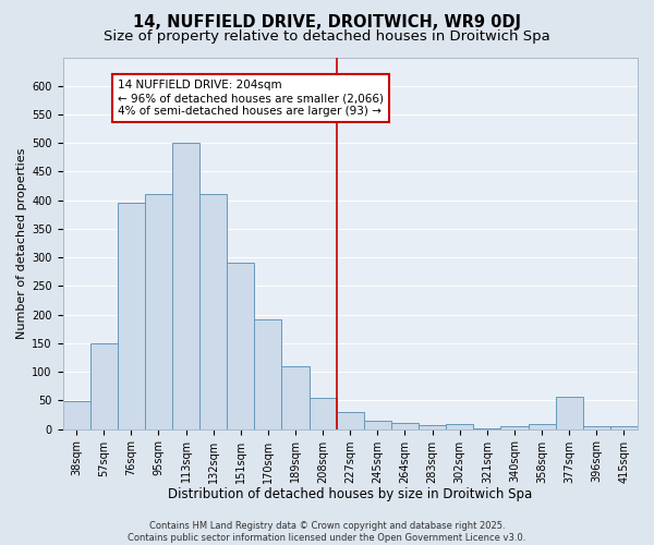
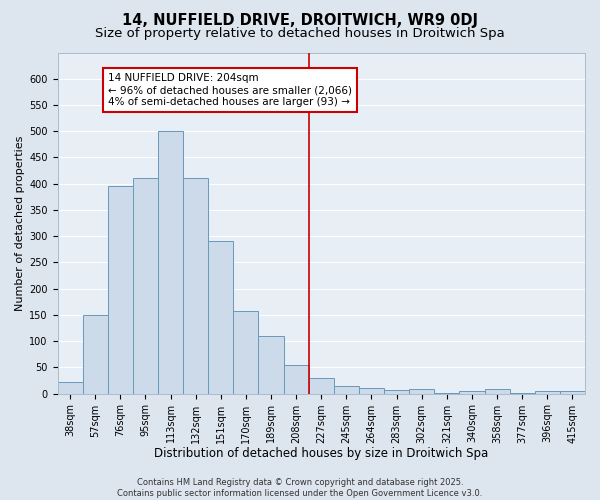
38sqm: 48 -> 22
170sqm: 192 -> 158
377sqm: 56 -> 2
